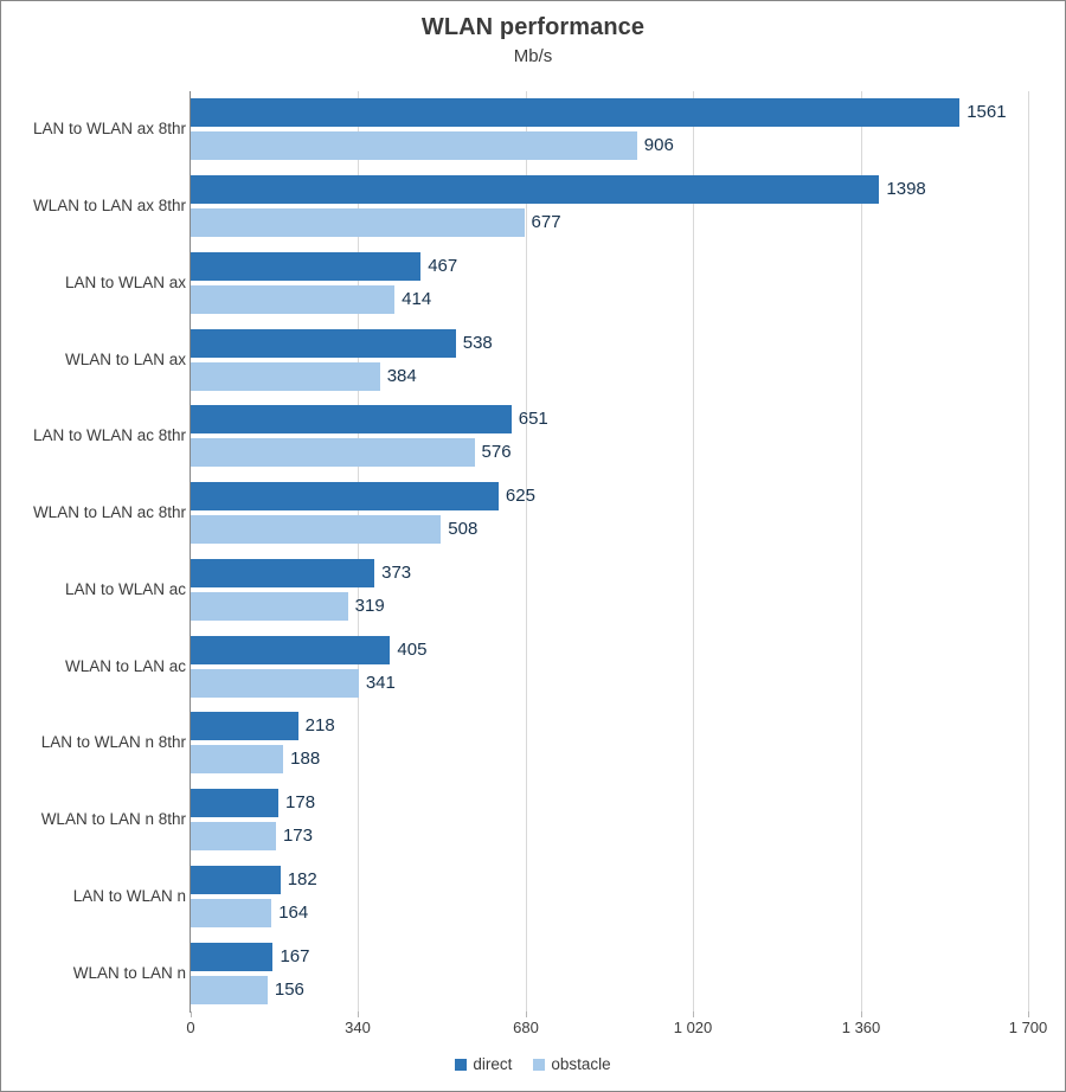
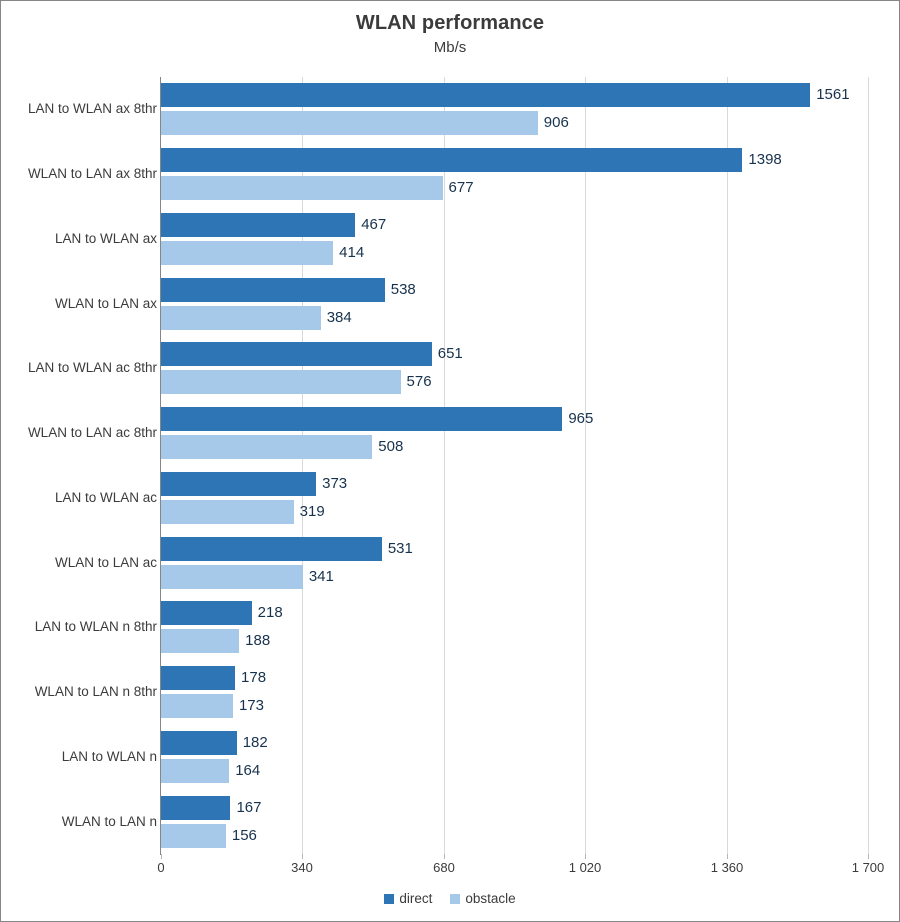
direct/WLAN to LAN ac 8thr: 625 -> 965
direct/WLAN to LAN ac: 405 -> 531
